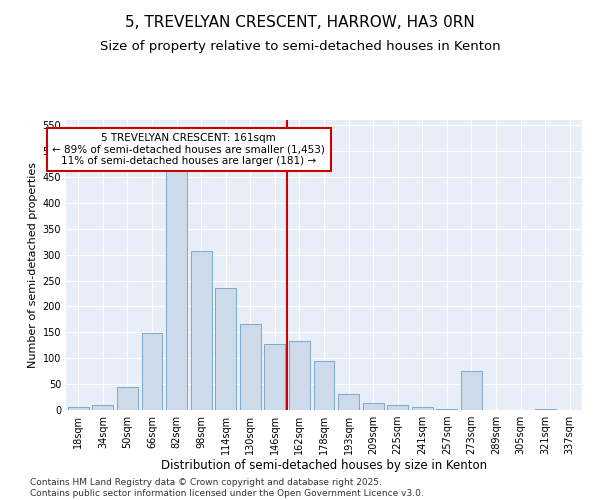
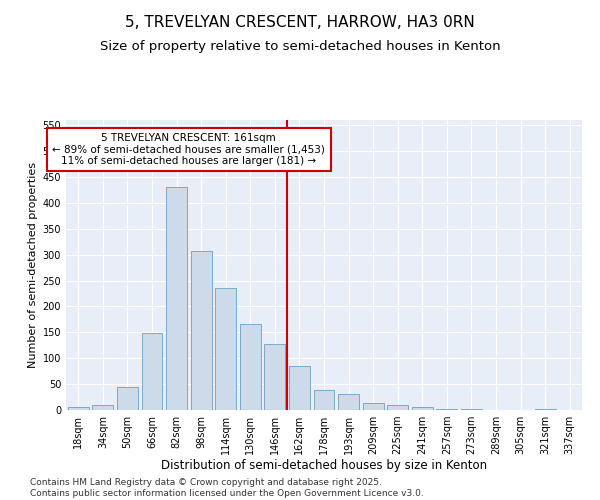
82sqm: 464 -> 430
162sqm: 134 -> 85
178sqm: 94 -> 38
273sqm: 76 -> 1
